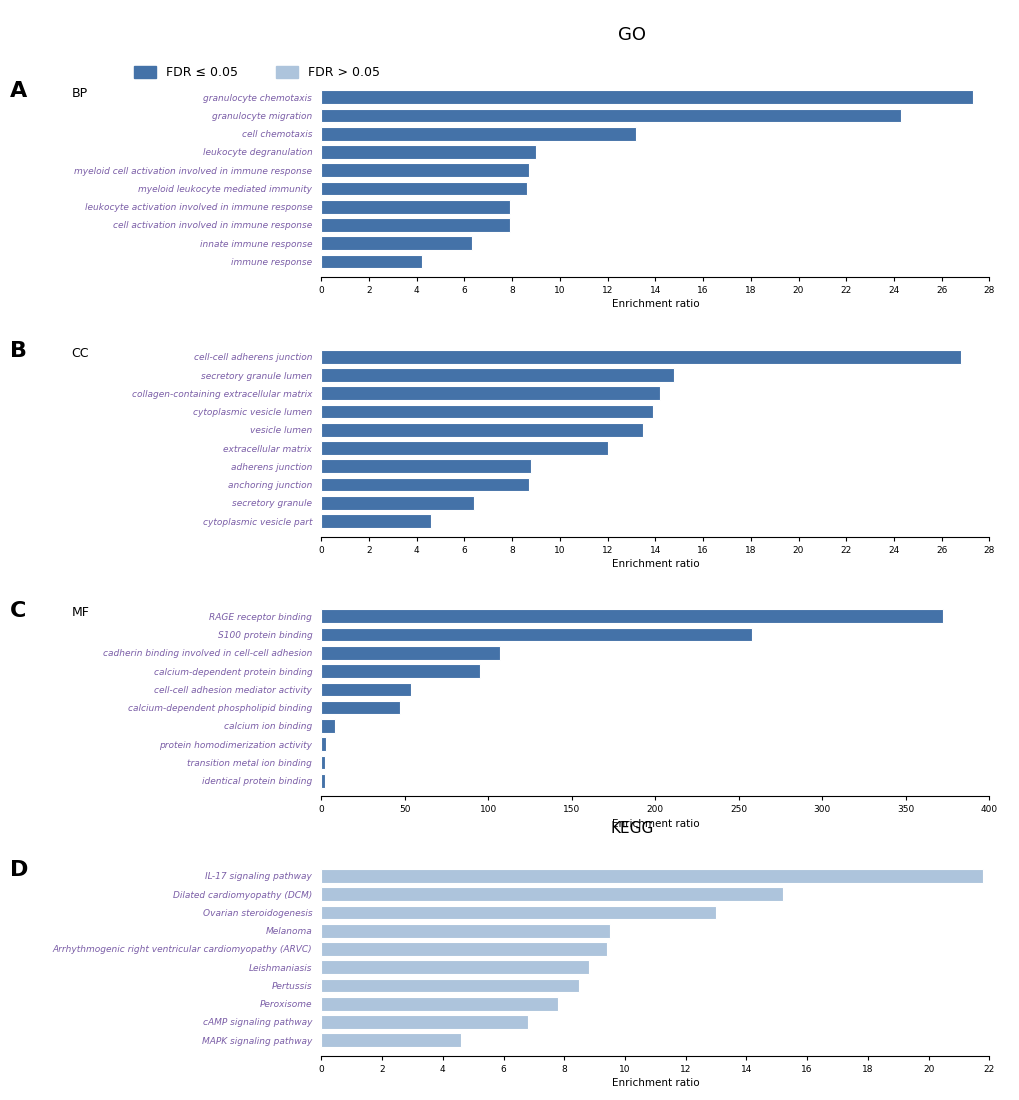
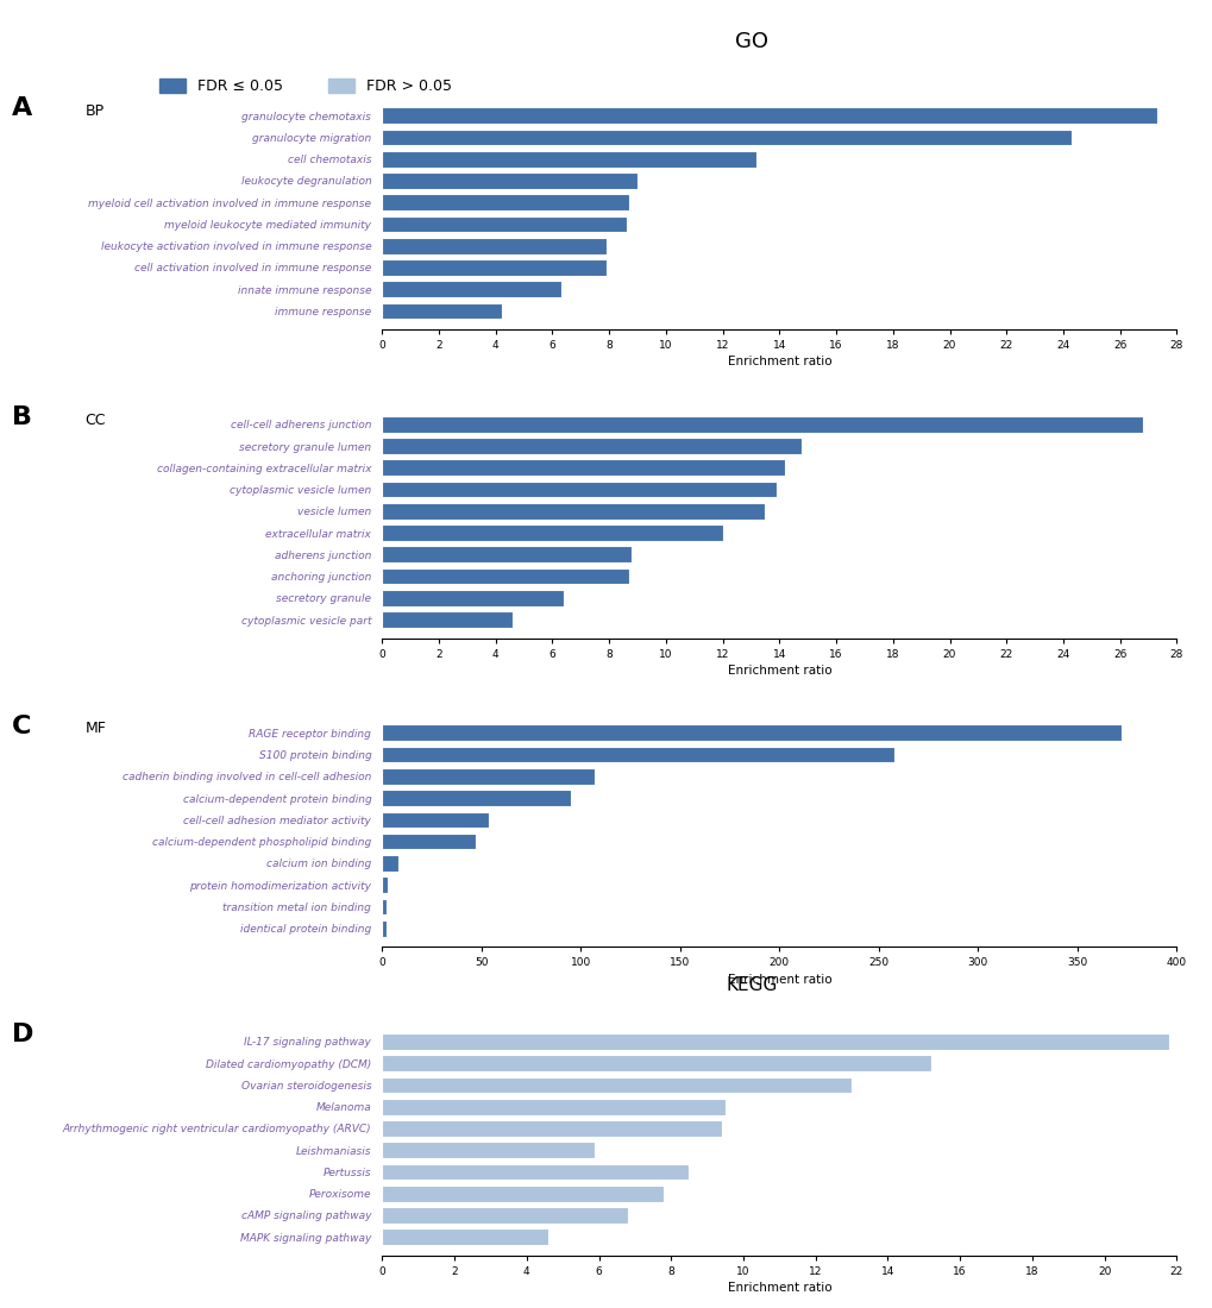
Leishmaniasis: 8.8 -> 5.9
